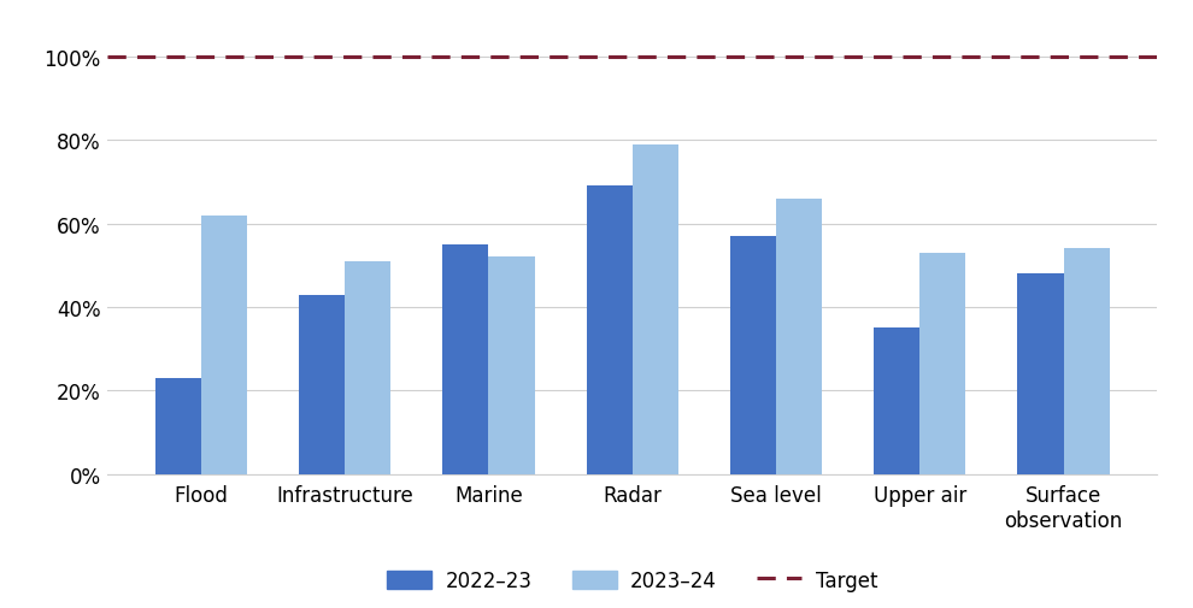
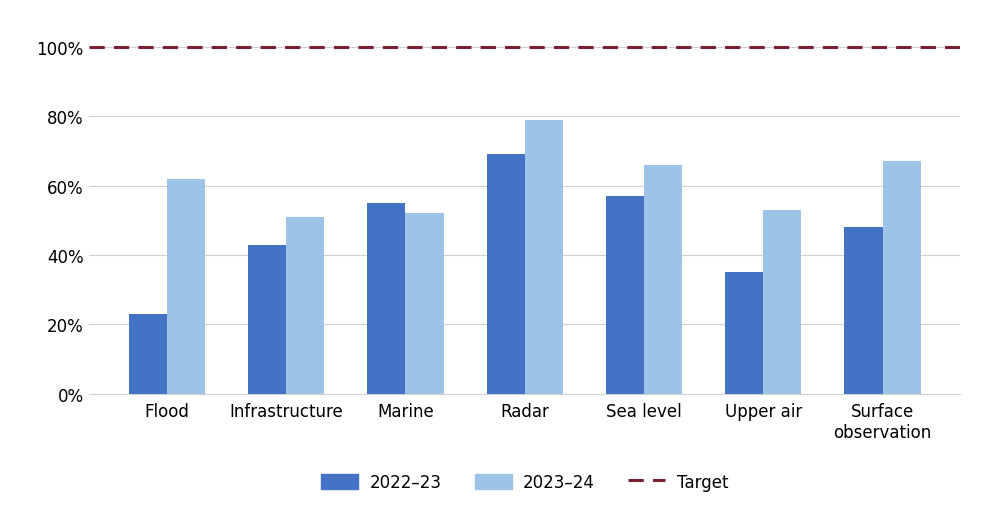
2023–24/Surface observation: 54% -> 67%
